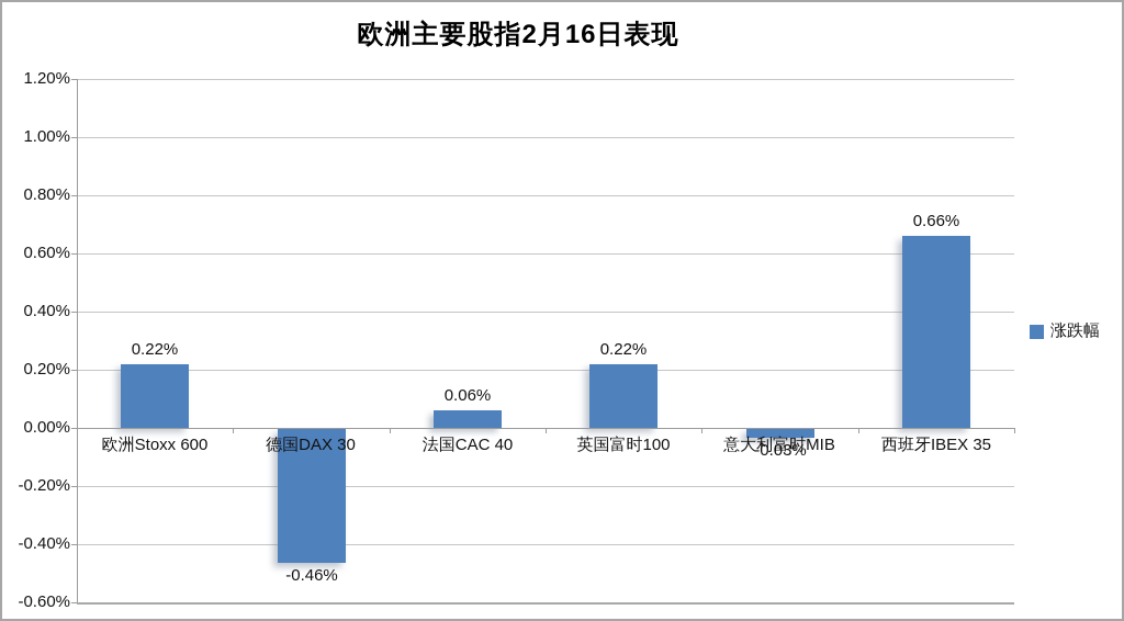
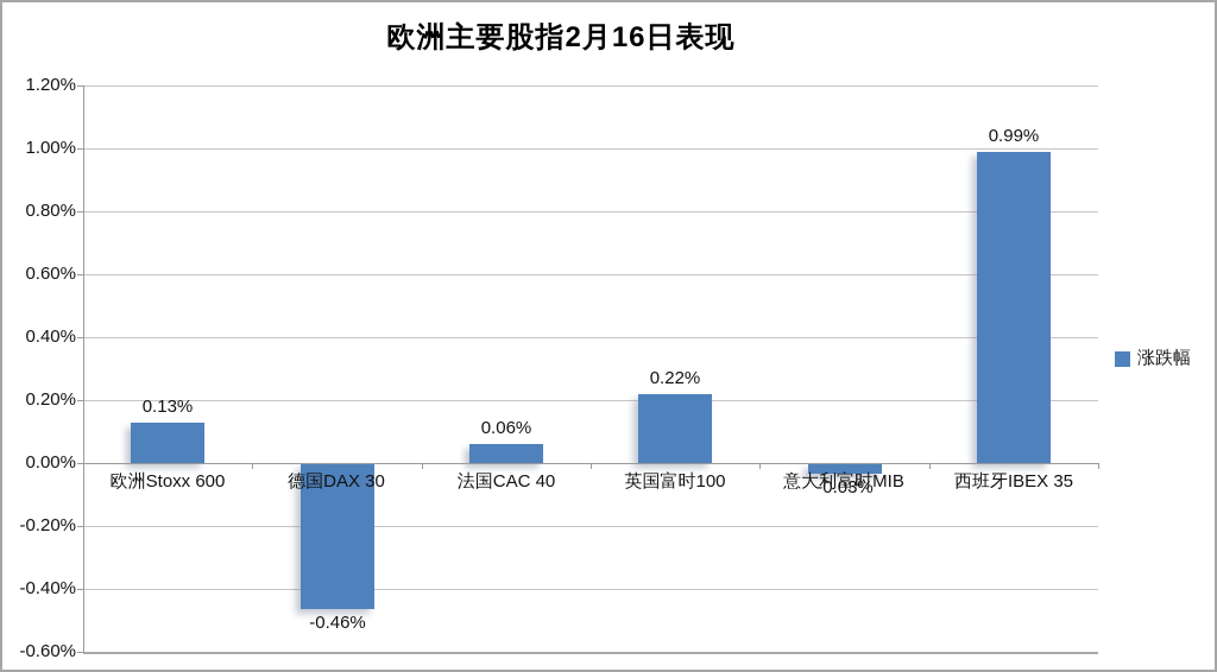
欧洲Stoxx 600: 0.22% -> 0.13%
西班牙IBEX 35: 0.66% -> 0.99%
